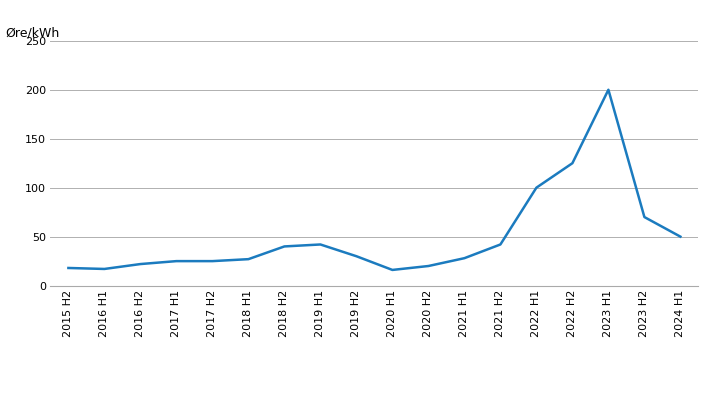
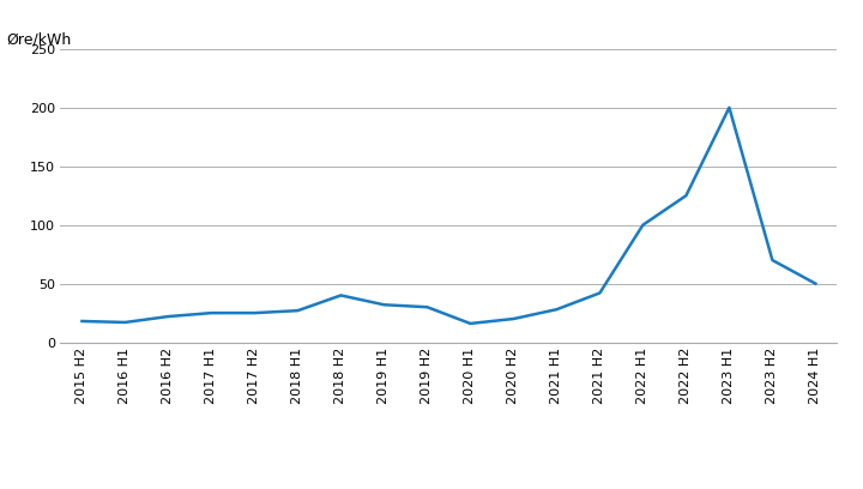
2019 H1: 42 -> 32
